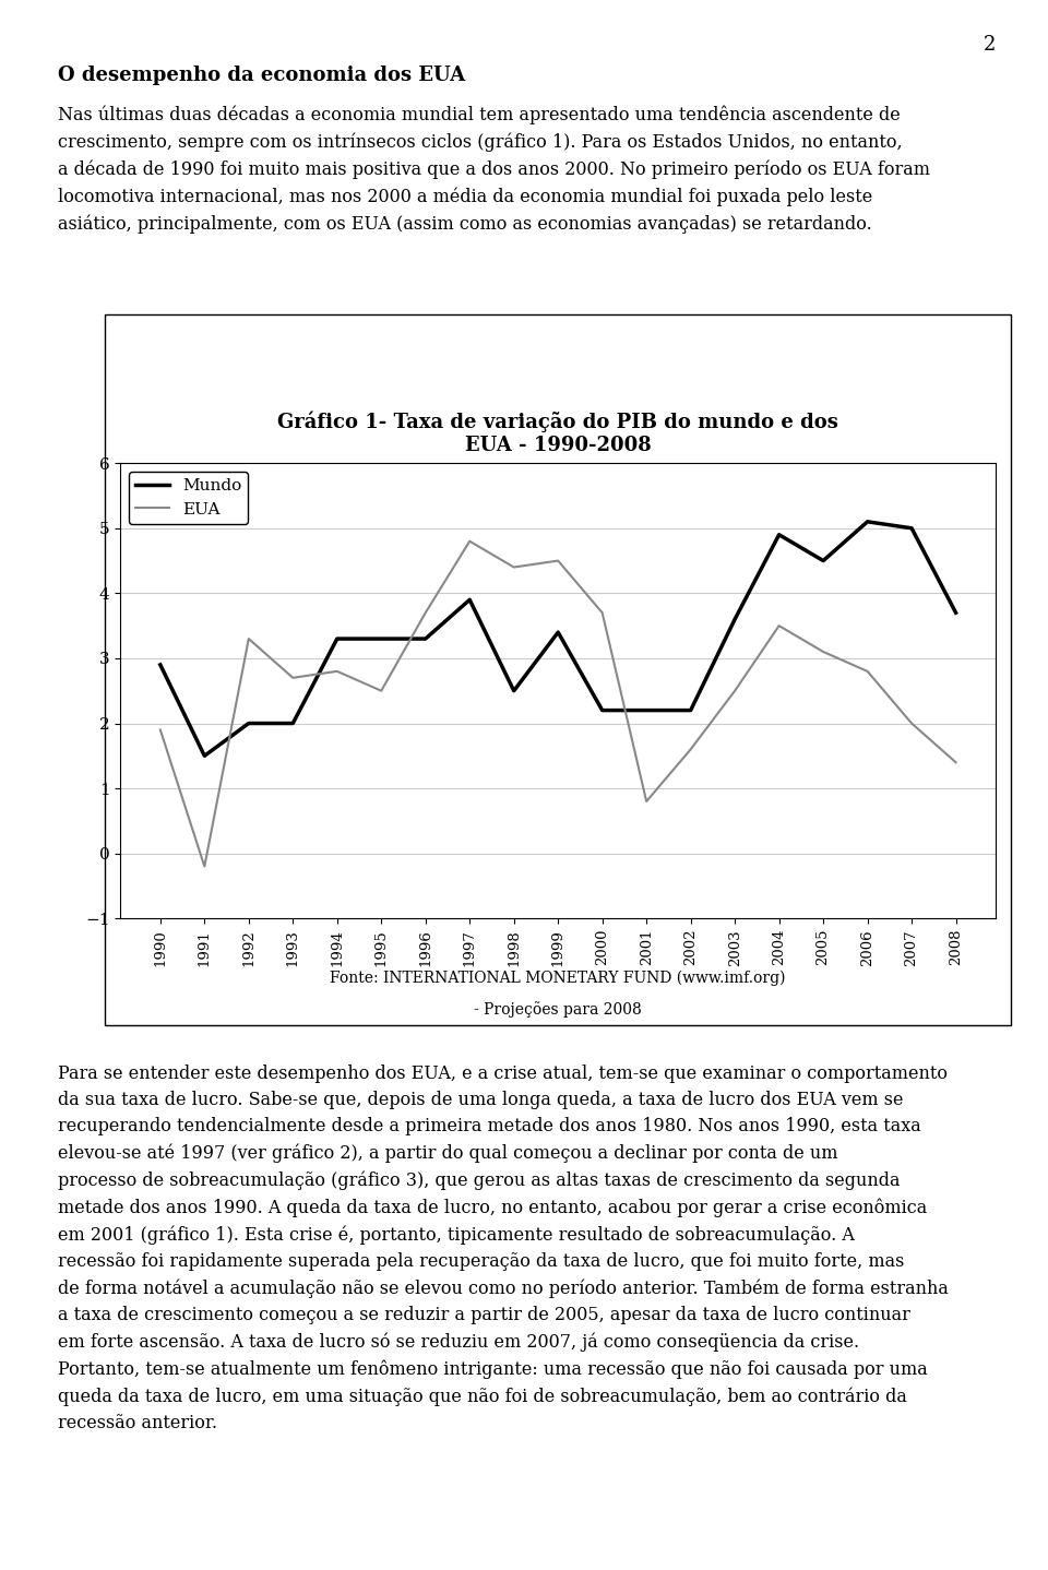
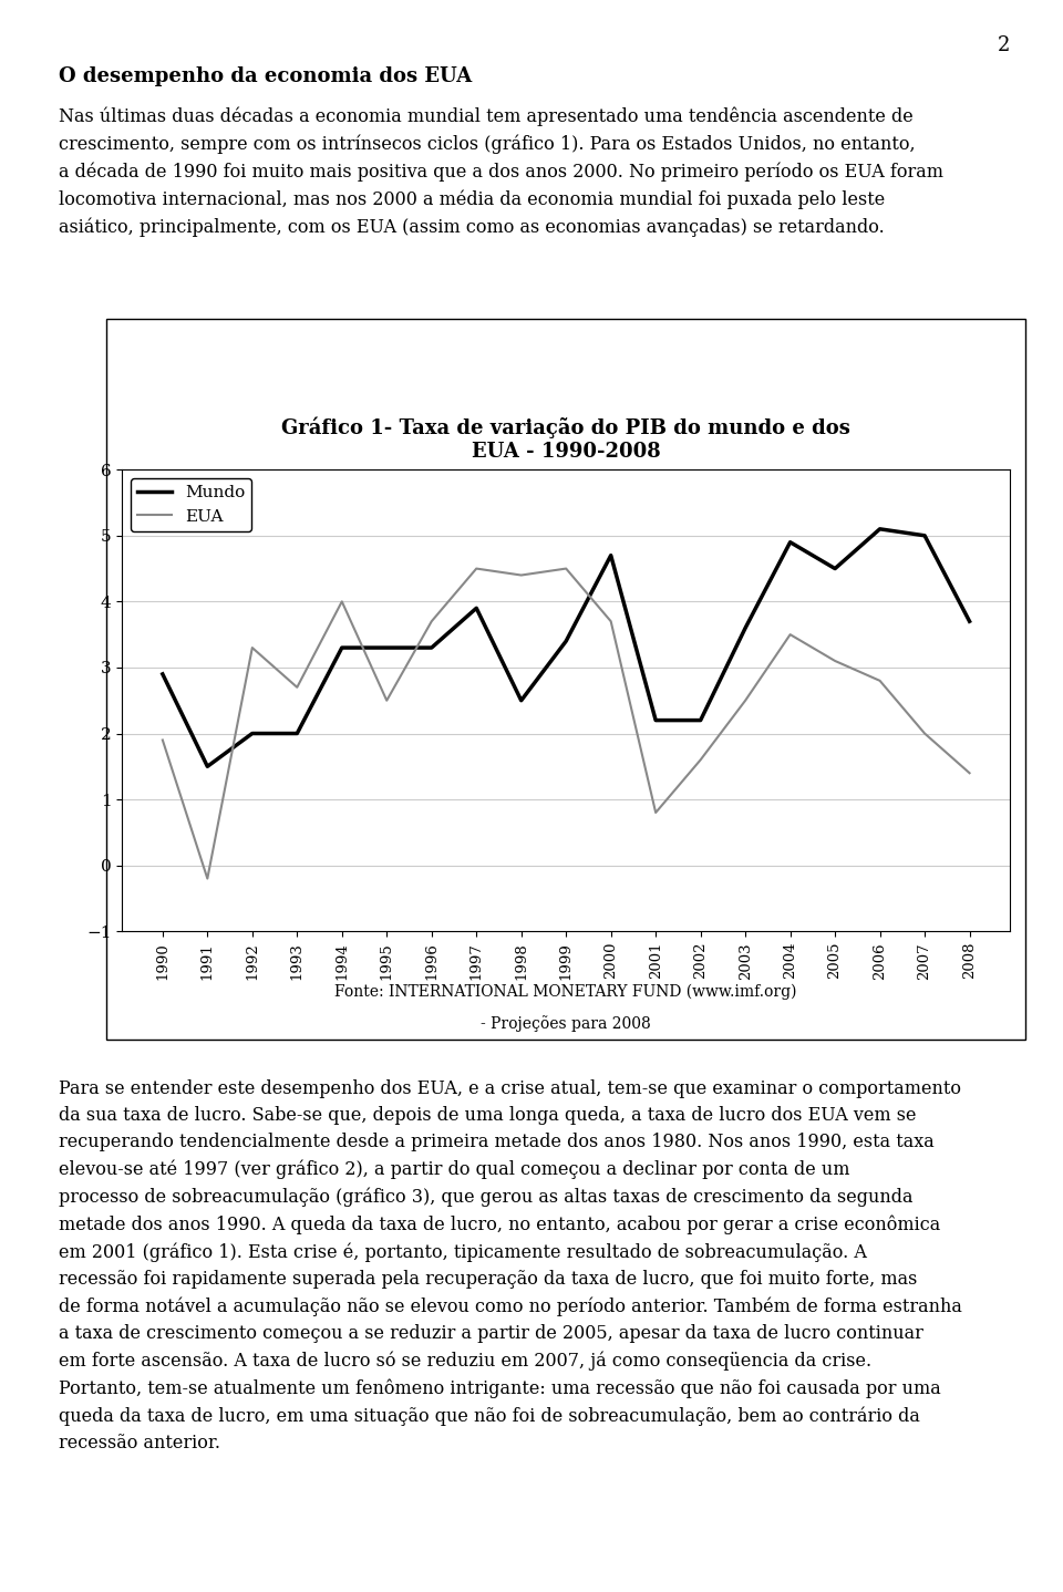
EUA/1994: 2.8 -> 4.0
EUA/1997: 4.8 -> 4.5
Mundo/2000: 2.2 -> 4.7
